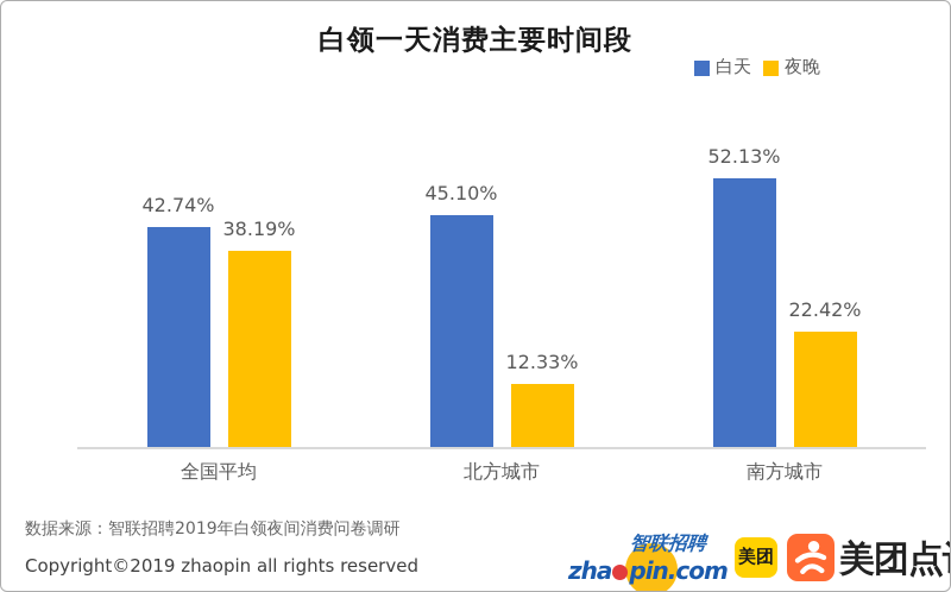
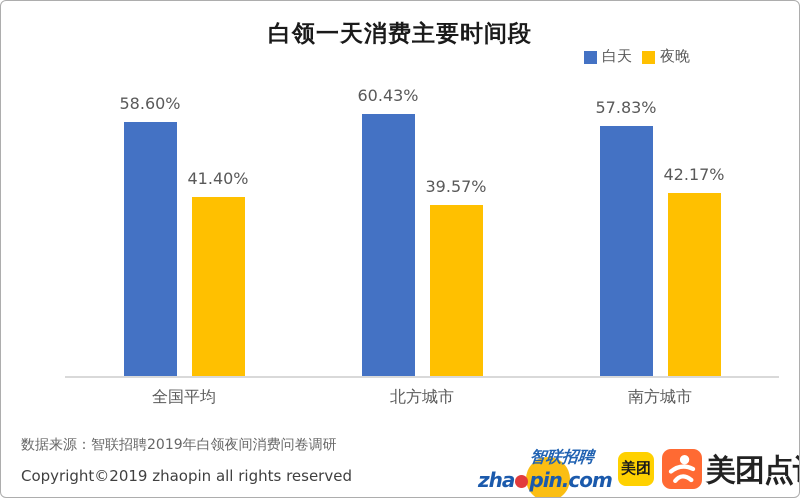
白天/全国平均: 42.74% -> 58.60%
夜晚/全国平均: 38.19% -> 41.40%
白天/北方城市: 45.10% -> 60.43%
夜晚/北方城市: 12.33% -> 39.57%
白天/南方城市: 52.13% -> 57.83%
夜晚/南方城市: 22.42% -> 42.17%
